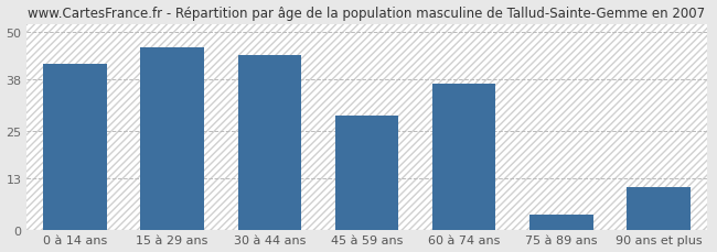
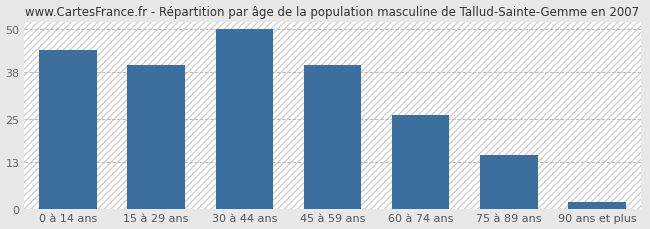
0 à 14 ans: 42 -> 44
15 à 29 ans: 46 -> 40
30 à 44 ans: 44 -> 50
45 à 59 ans: 29 -> 40
60 à 74 ans: 37 -> 26
75 à 89 ans: 4 -> 15
90 ans et plus: 11 -> 2
